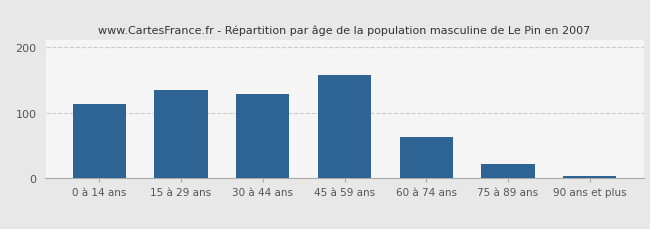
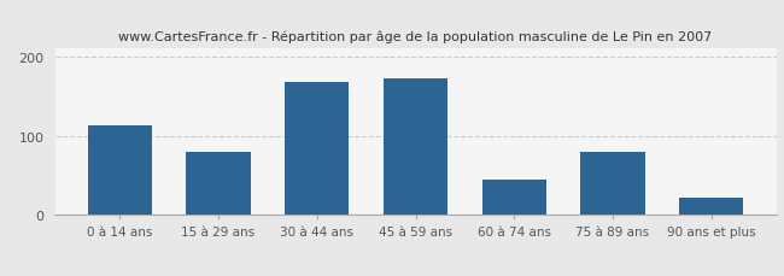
15 à 29 ans: 135 -> 80
30 à 44 ans: 128 -> 168
45 à 59 ans: 158 -> 172
60 à 74 ans: 63 -> 44
75 à 89 ans: 22 -> 80
90 ans et plus: 3 -> 22
